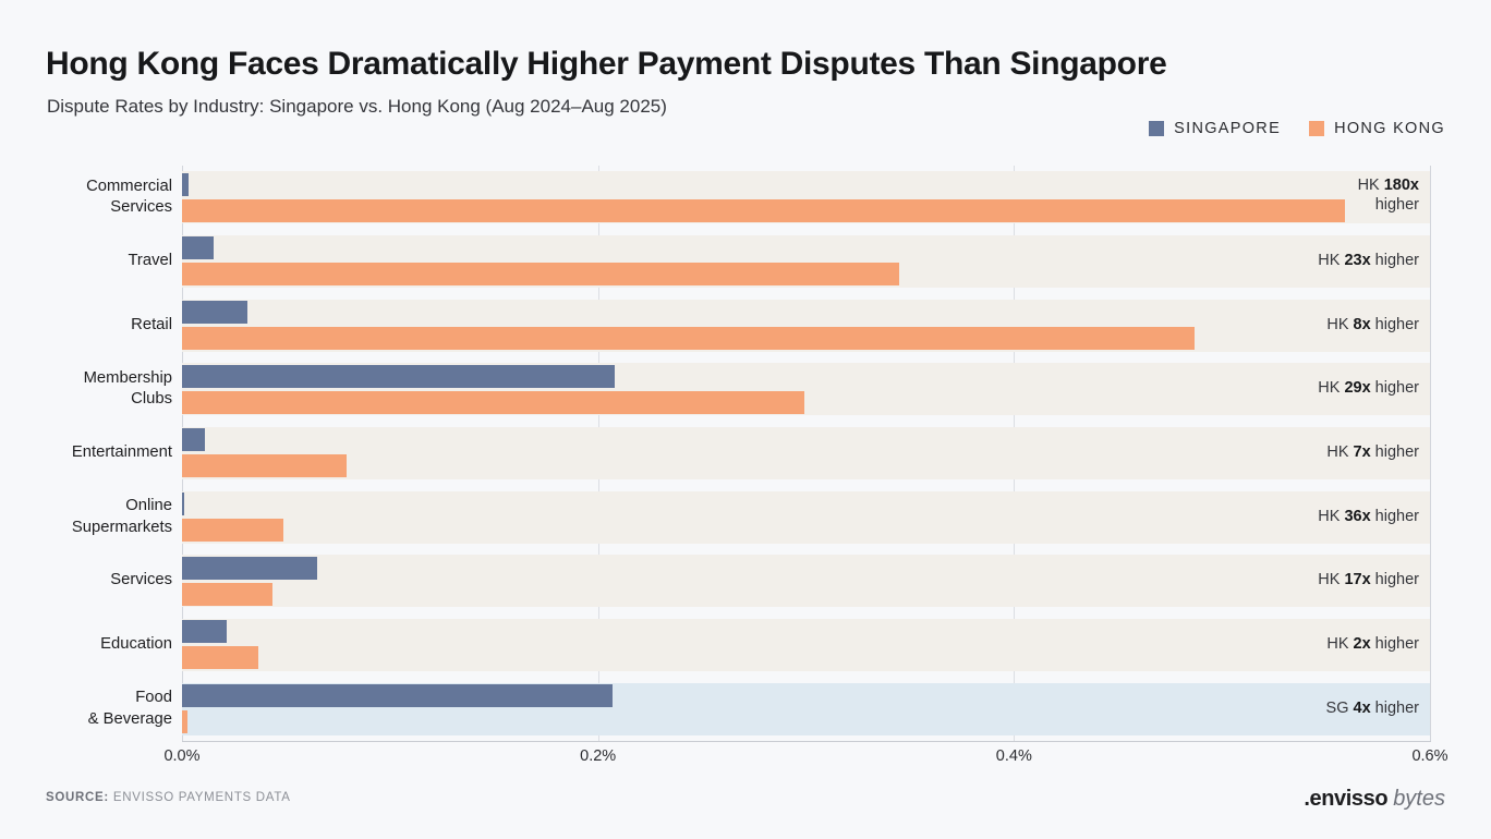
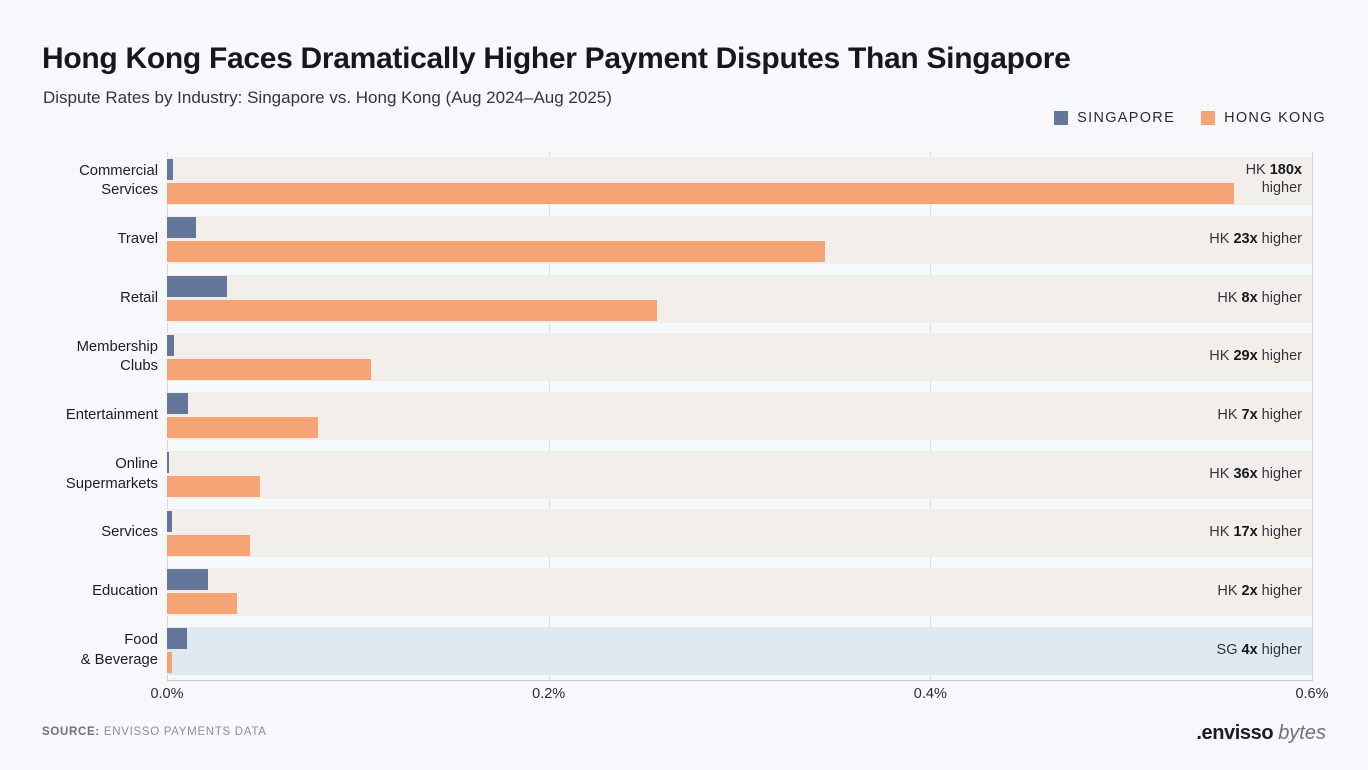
HONG KONG/Retail: 0.487% -> 0.257%
SINGAPORE/Membership Clubs: 0.208% -> 0.004%
HONG KONG/Membership Clubs: 0.299% -> 0.107%
SINGAPORE/Services: 0.065% -> 0.003%
SINGAPORE/Food & Beverage: 0.207% -> 0.011%
